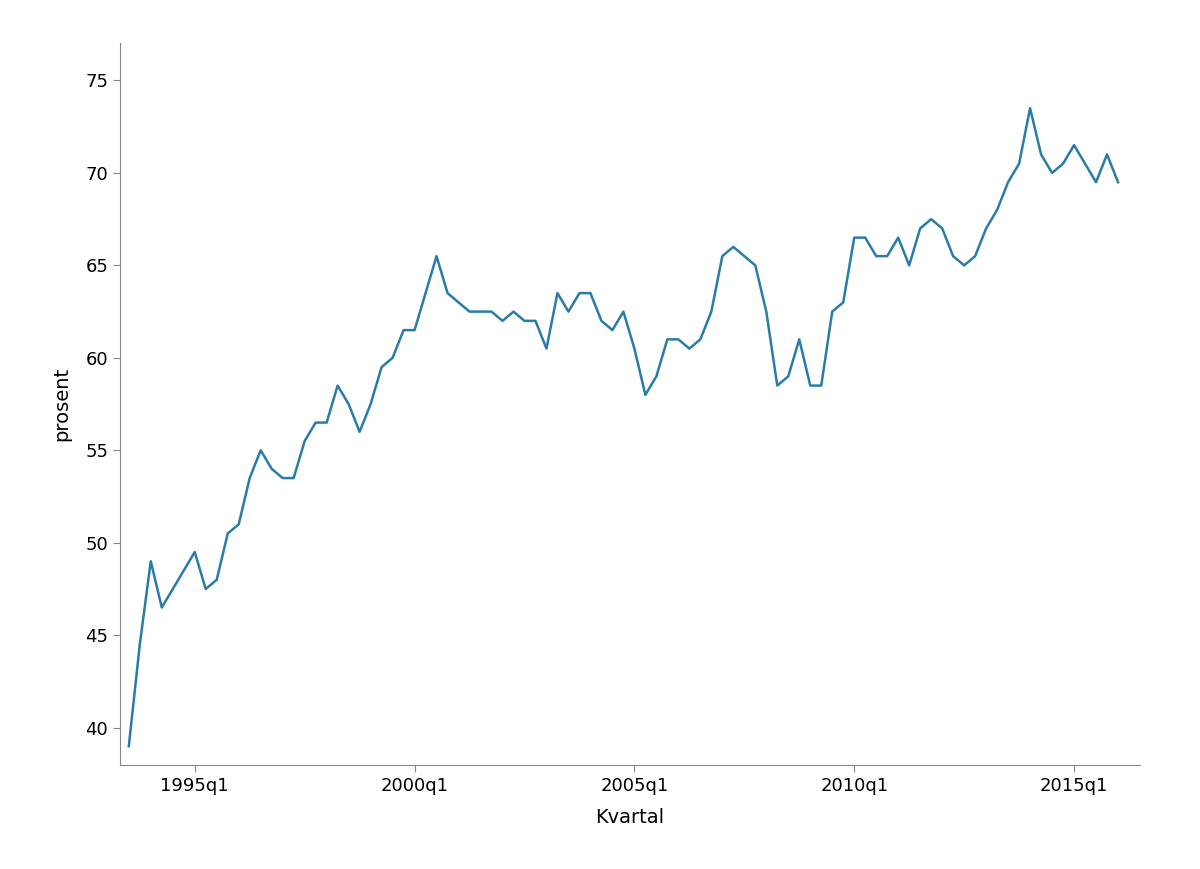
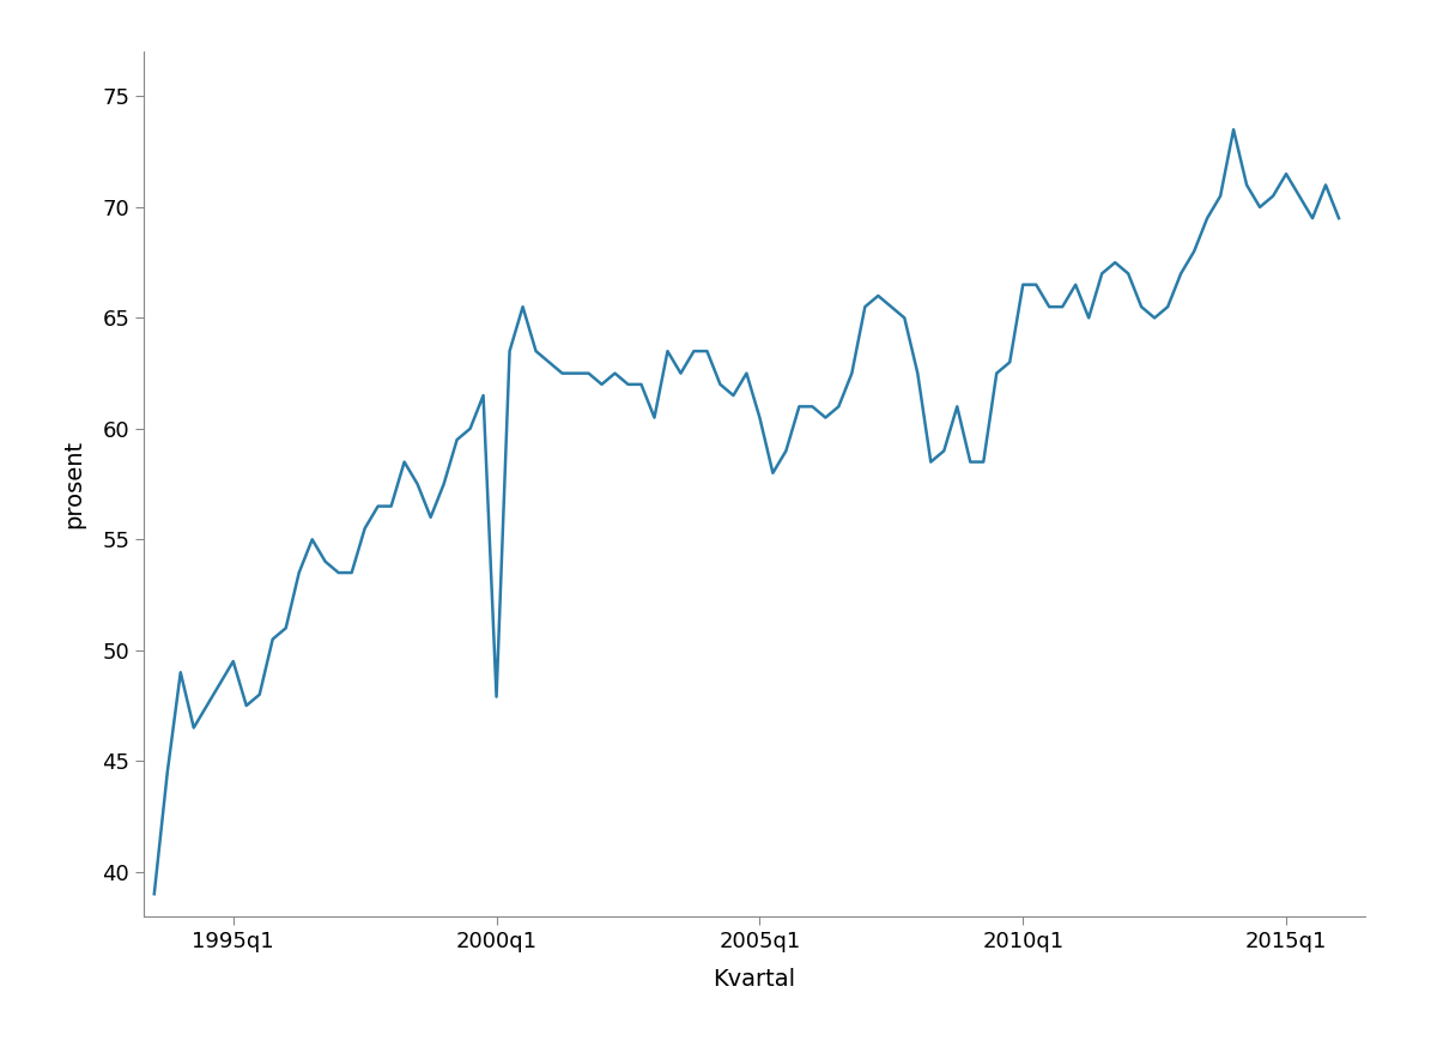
2000q1: 61.5 -> 47.9
